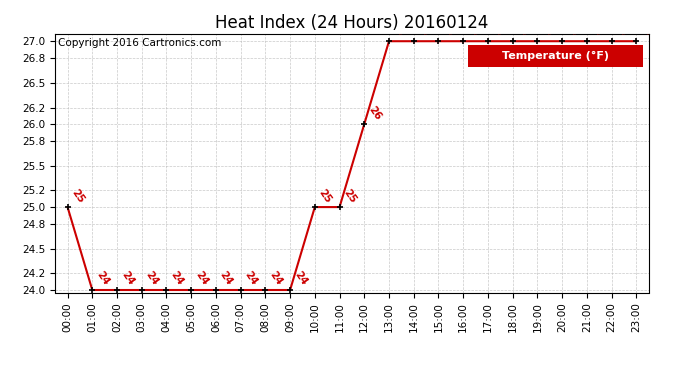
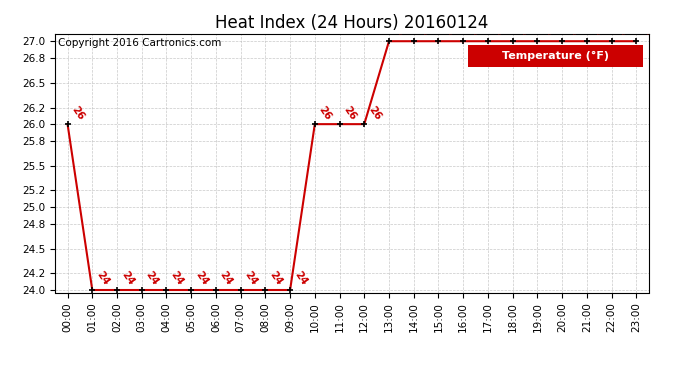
00:00: 25 -> 26
10:00: 25 -> 26
11:00: 25 -> 26
